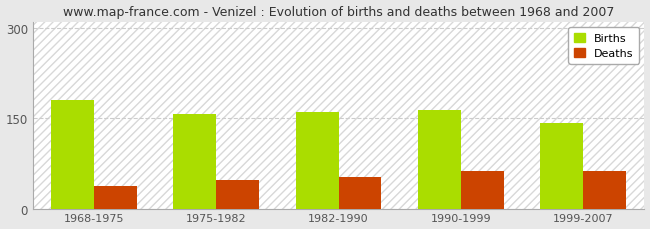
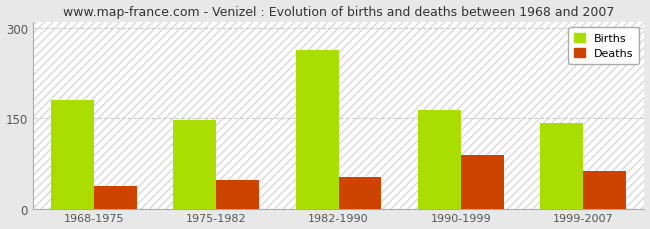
Births/1975-1982: 157 -> 146
Births/1982-1990: 160 -> 262
Deaths/1990-1999: 62 -> 88
